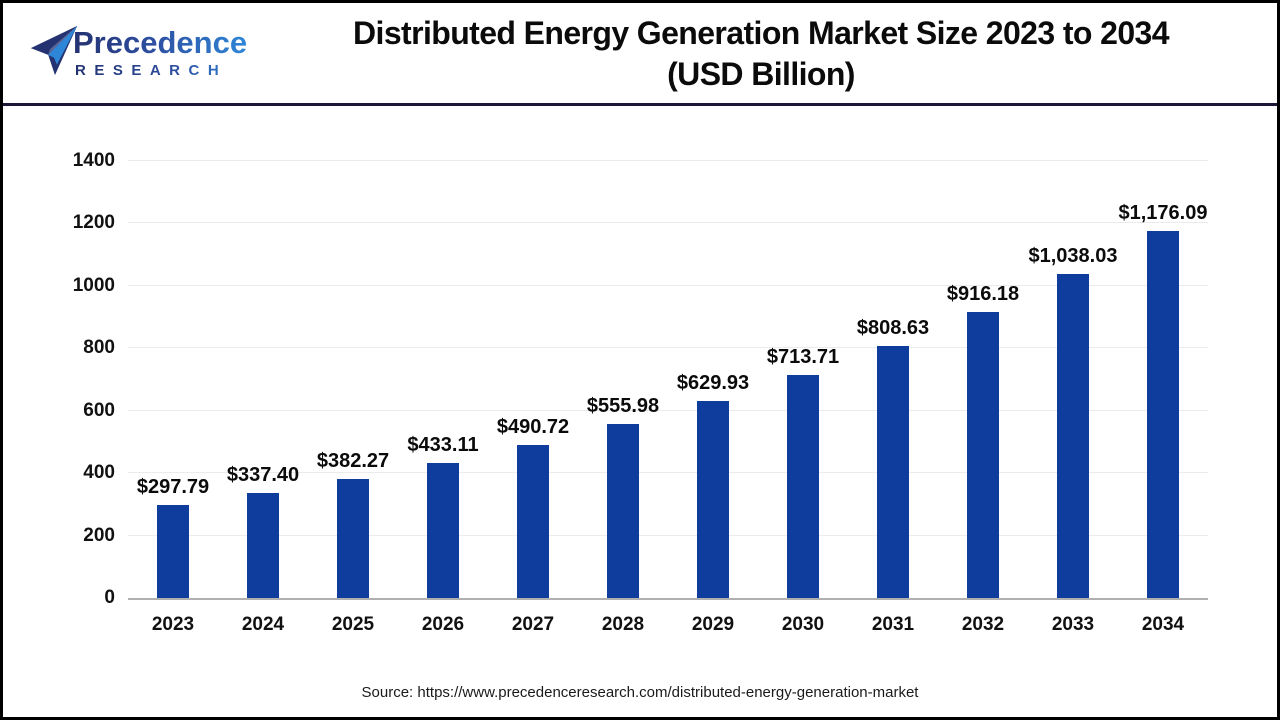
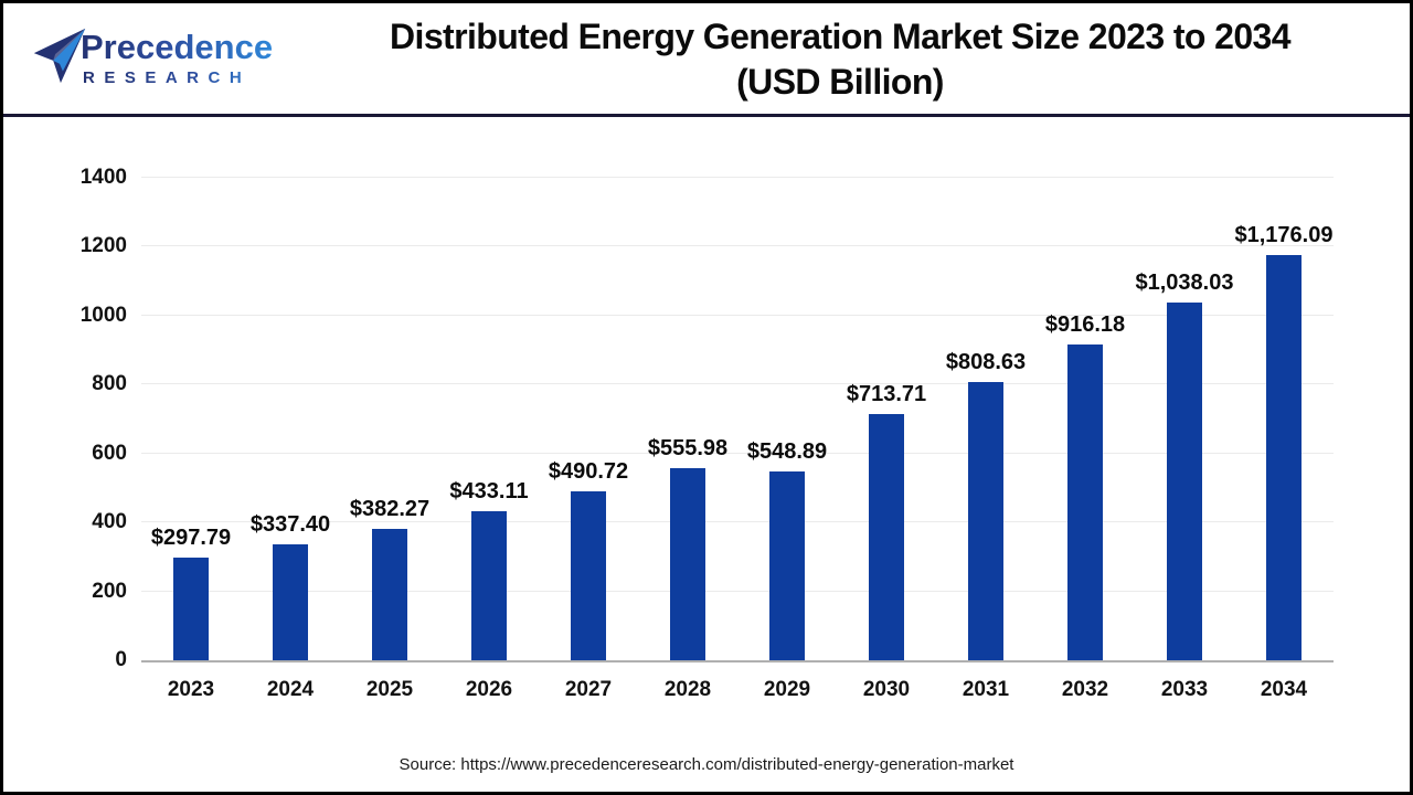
2029: $629.93 -> $548.89
